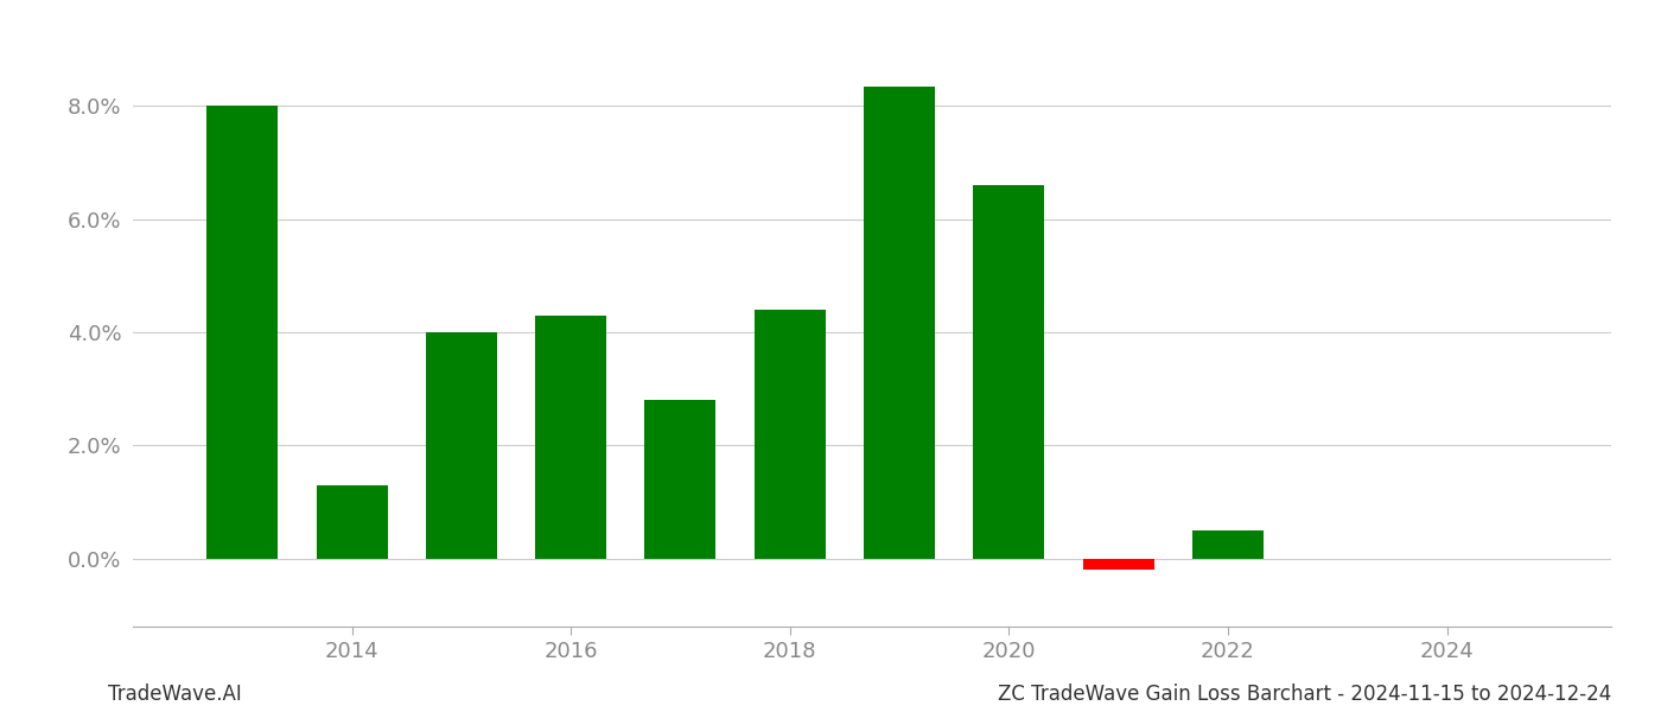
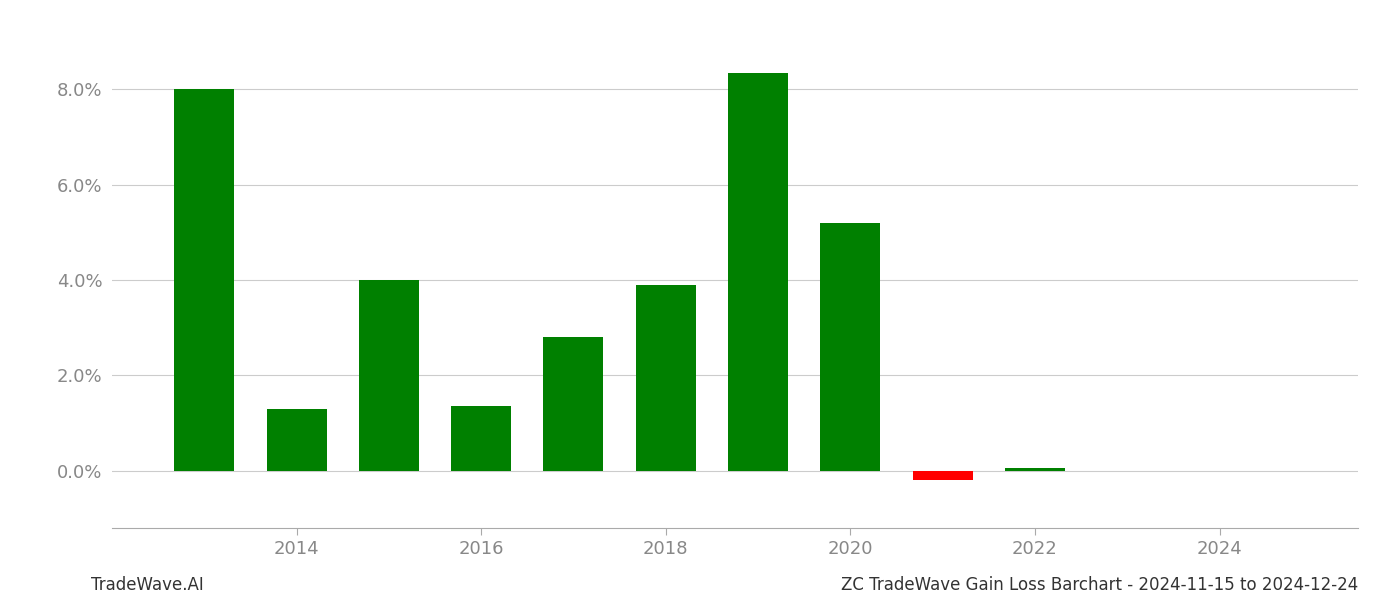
2016: 4.30% -> 1.35%
2018: 4.40% -> 3.90%
2020: 6.60% -> 5.20%
2022: 0.50% -> 0.05%
